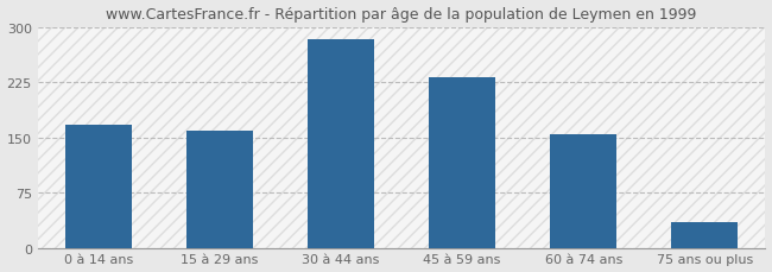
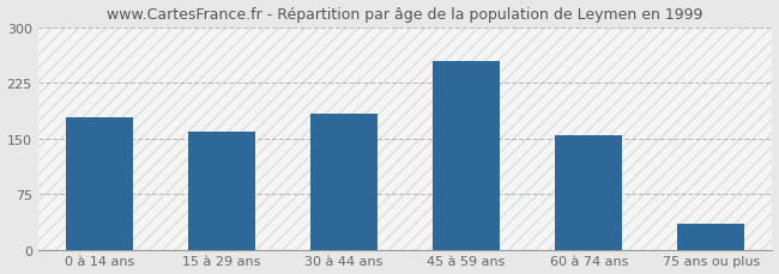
0 à 14 ans: 168 -> 178
30 à 44 ans: 284 -> 184
45 à 59 ans: 232 -> 254
